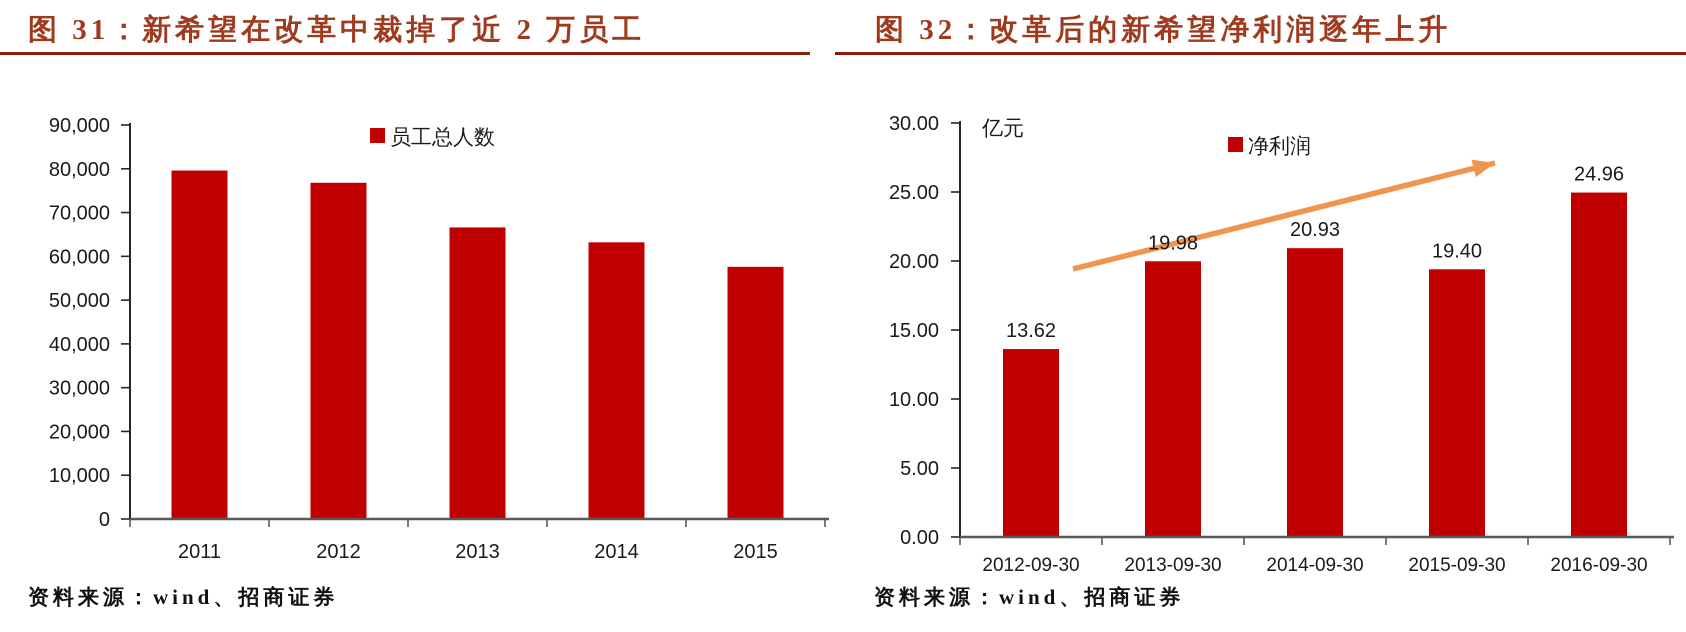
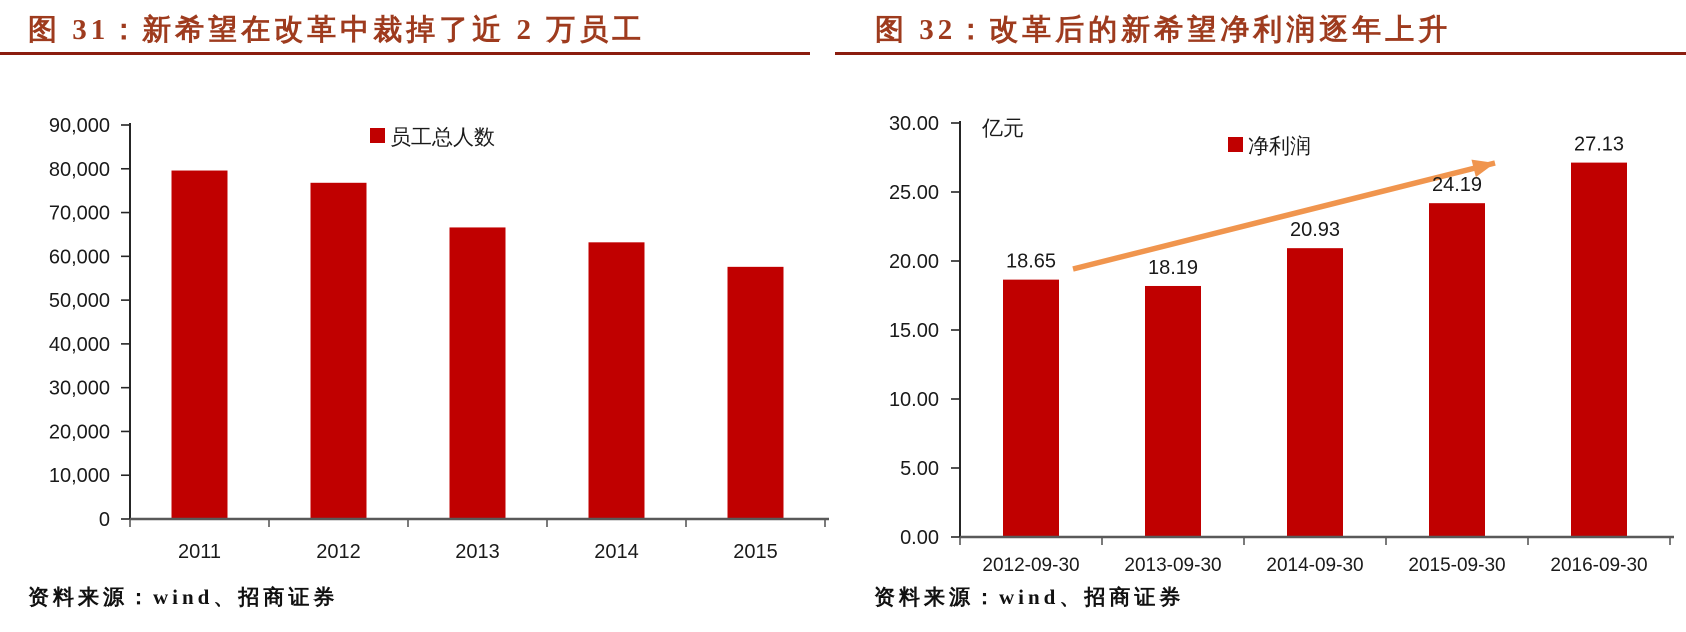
图 32：改革后的新希望净利润逐年上升/2012-09-30: 13.62 -> 18.65
图 32：改革后的新希望净利润逐年上升/2013-09-30: 19.98 -> 18.19
图 32：改革后的新希望净利润逐年上升/2015-09-30: 19.40 -> 24.19
图 32：改革后的新希望净利润逐年上升/2016-09-30: 24.96 -> 27.13
